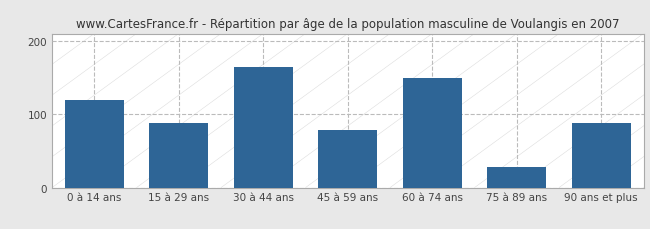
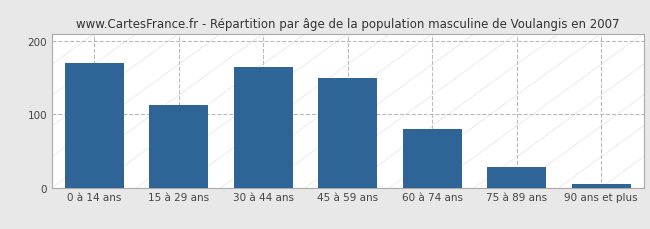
0 à 14 ans: 120 -> 170
15 à 29 ans: 88 -> 113
45 à 59 ans: 78 -> 150
60 à 74 ans: 150 -> 80
90 ans et plus: 88 -> 5
